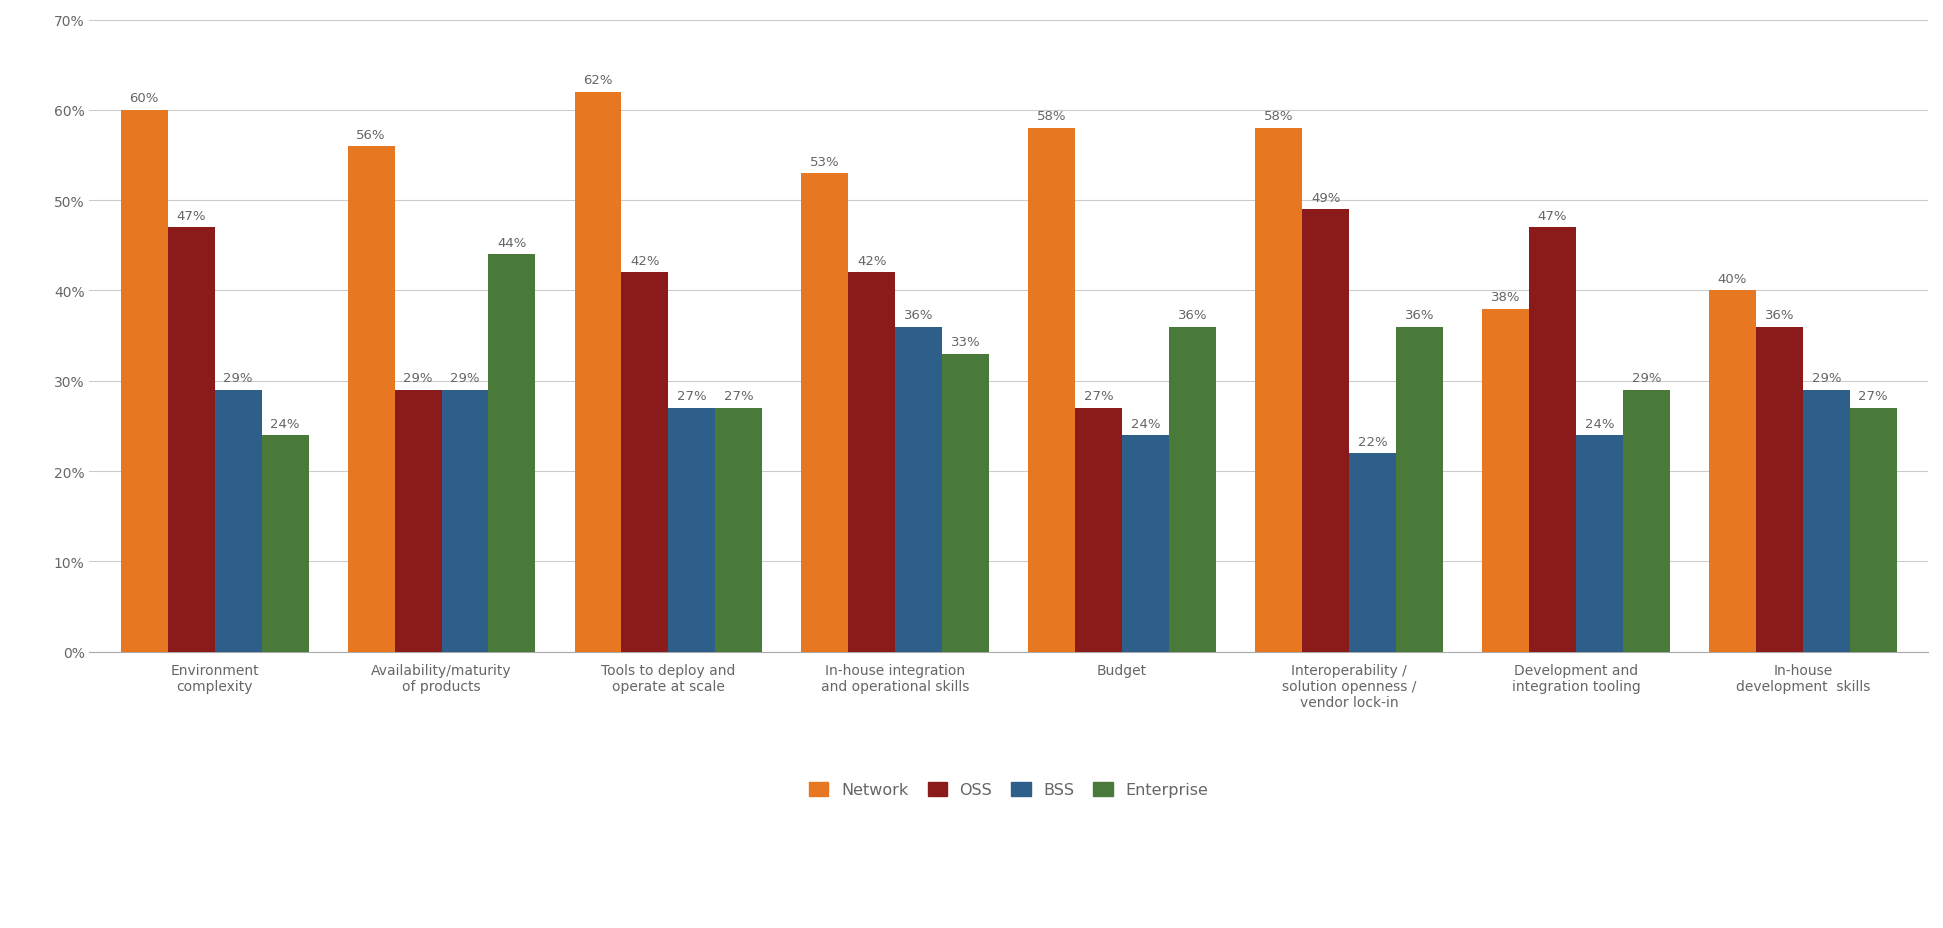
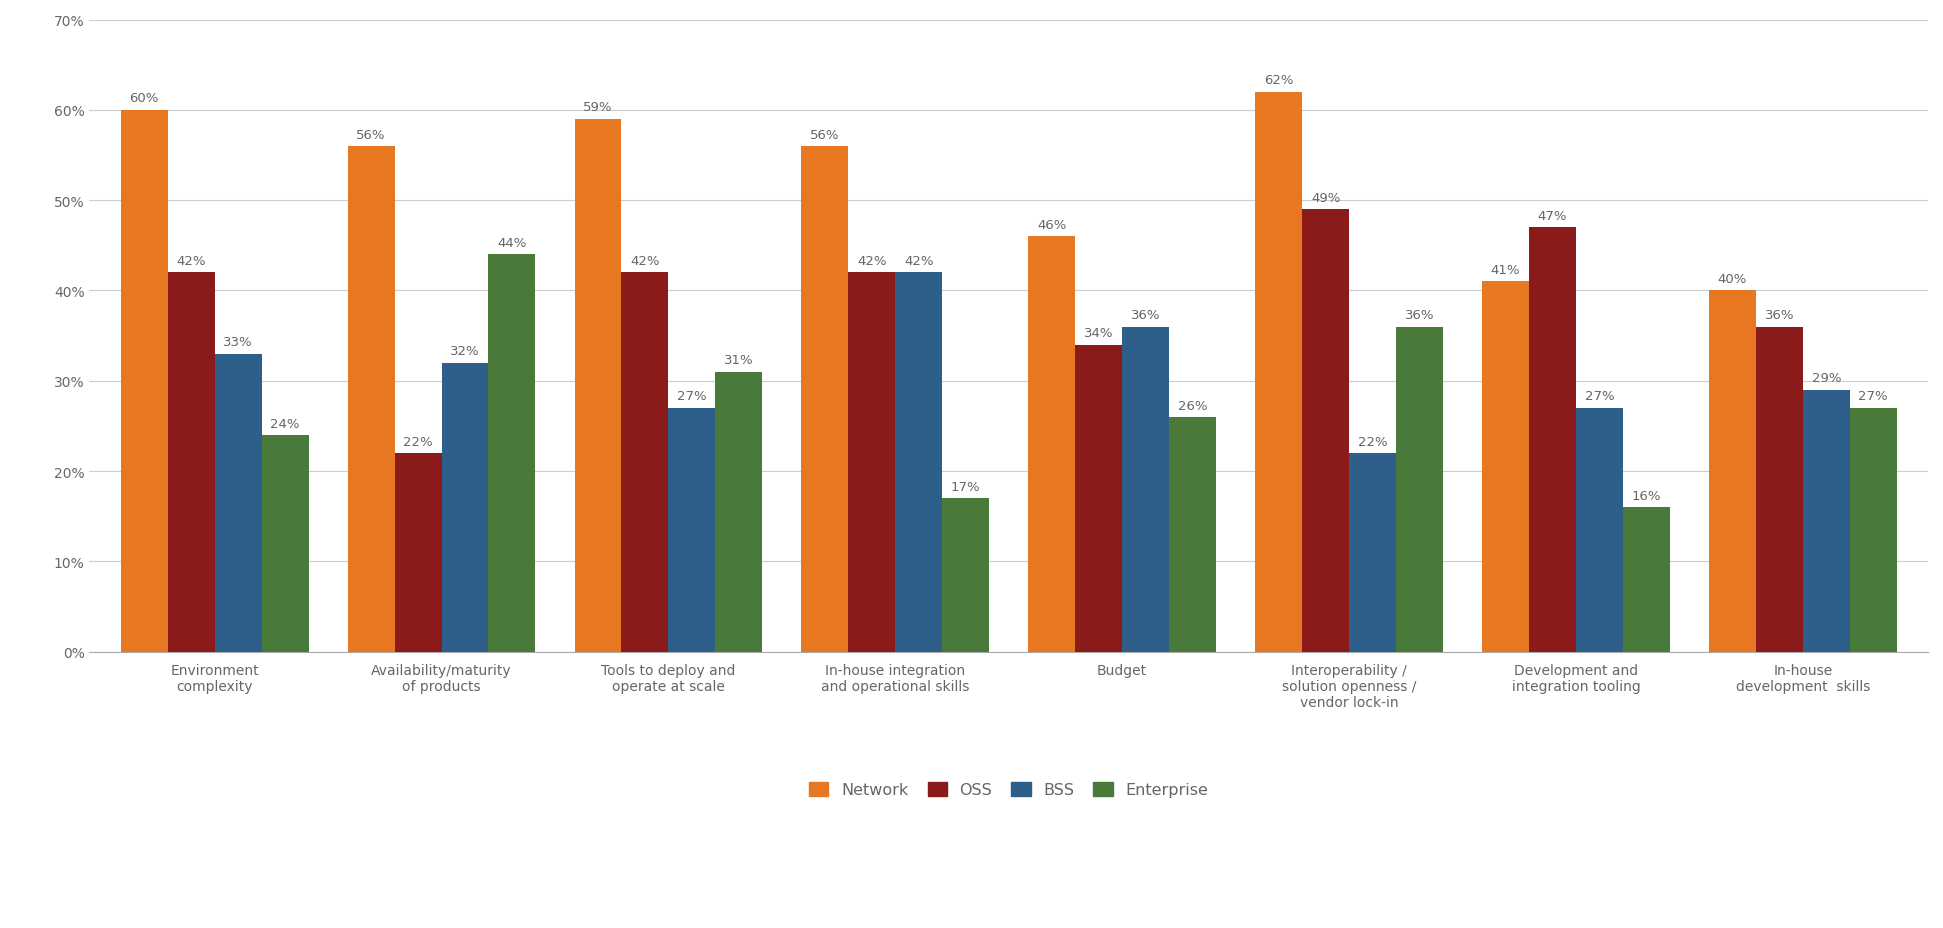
OSS/Environment complexity: 47% -> 42%
BSS/Environment complexity: 29% -> 33%
OSS/Availability/maturity of products: 29% -> 22%
BSS/Availability/maturity of products: 29% -> 32%
Network/Tools to deploy and operate at scale: 62% -> 59%
Enterprise/Tools to deploy and operate at scale: 27% -> 31%
Network/In-house integration and operational skills: 53% -> 56%
BSS/In-house integration and operational skills: 36% -> 42%
Enterprise/In-house integration and operational skills: 33% -> 17%
Network/Budget: 58% -> 46%
OSS/Budget: 27% -> 34%
BSS/Budget: 24% -> 36%
Enterprise/Budget: 36% -> 26%
Network/Interoperability / solution openness / vendor lock-in: 58% -> 62%
Network/Development and integration tooling: 38% -> 41%
BSS/Development and integration tooling: 24% -> 27%
Enterprise/Development and integration tooling: 29% -> 16%
